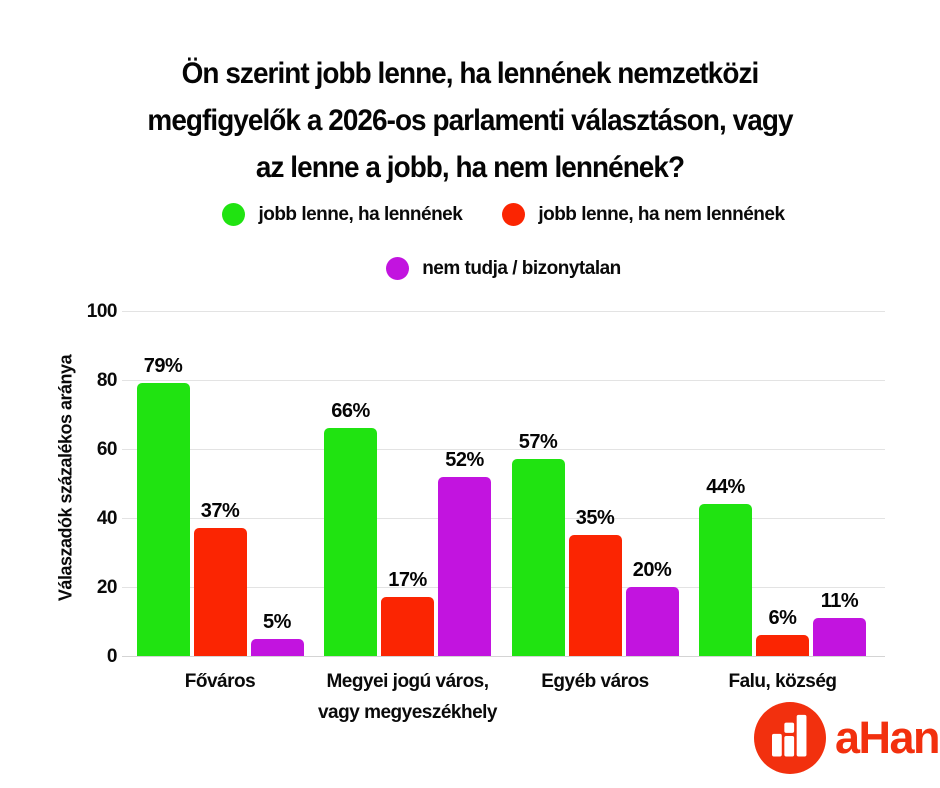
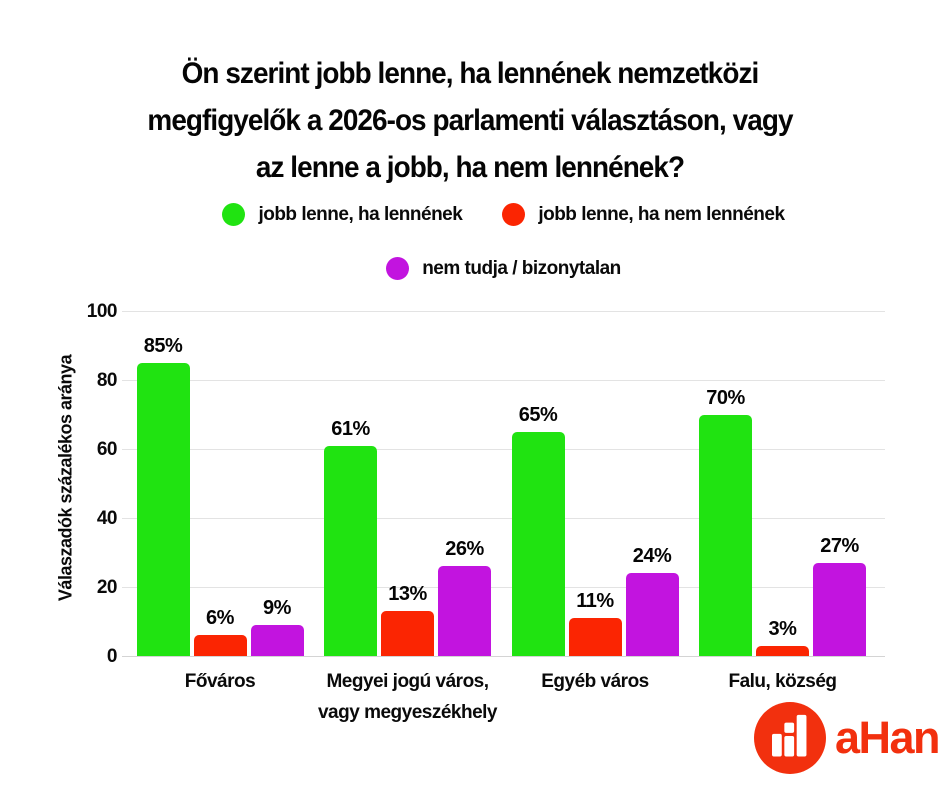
jobb lenne, ha lennének/Főváros: 79% -> 85%
jobb lenne, ha nem lennének/Főváros: 37% -> 6%
nem tudja / bizonytalan/Főváros: 5% -> 9%
jobb lenne, ha lennének/Megyei jogú város, vagy megyeszékhely: 66% -> 61%
jobb lenne, ha nem lennének/Megyei jogú város, vagy megyeszékhely: 17% -> 13%
nem tudja / bizonytalan/Megyei jogú város, vagy megyeszékhely: 52% -> 26%
jobb lenne, ha lennének/Egyéb város: 57% -> 65%
jobb lenne, ha nem lennének/Egyéb város: 35% -> 11%
nem tudja / bizonytalan/Egyéb város: 20% -> 24%
jobb lenne, ha lennének/Falu, község: 44% -> 70%
jobb lenne, ha nem lennének/Falu, község: 6% -> 3%
nem tudja / bizonytalan/Falu, község: 11% -> 27%
